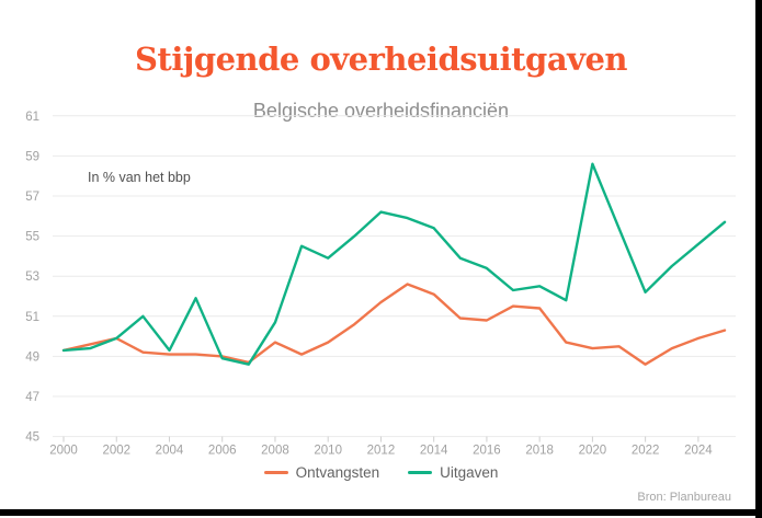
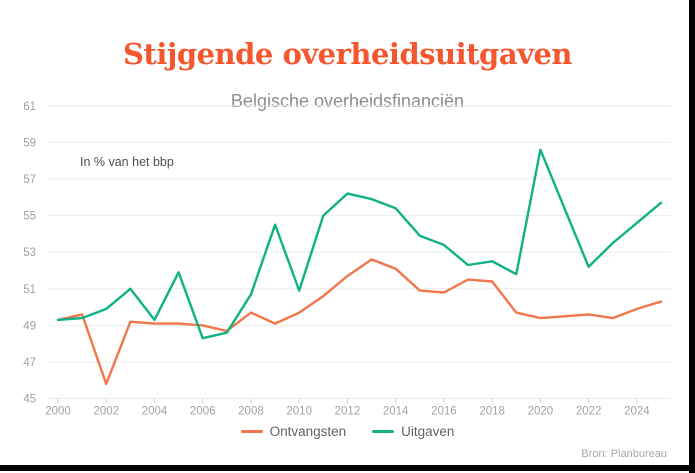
Ontvangsten/2002: 49.9 -> 45.8
Uitgaven/2006: 48.9 -> 48.3
Uitgaven/2010: 53.9 -> 50.9
Ontvangsten/2022: 48.6 -> 49.6
